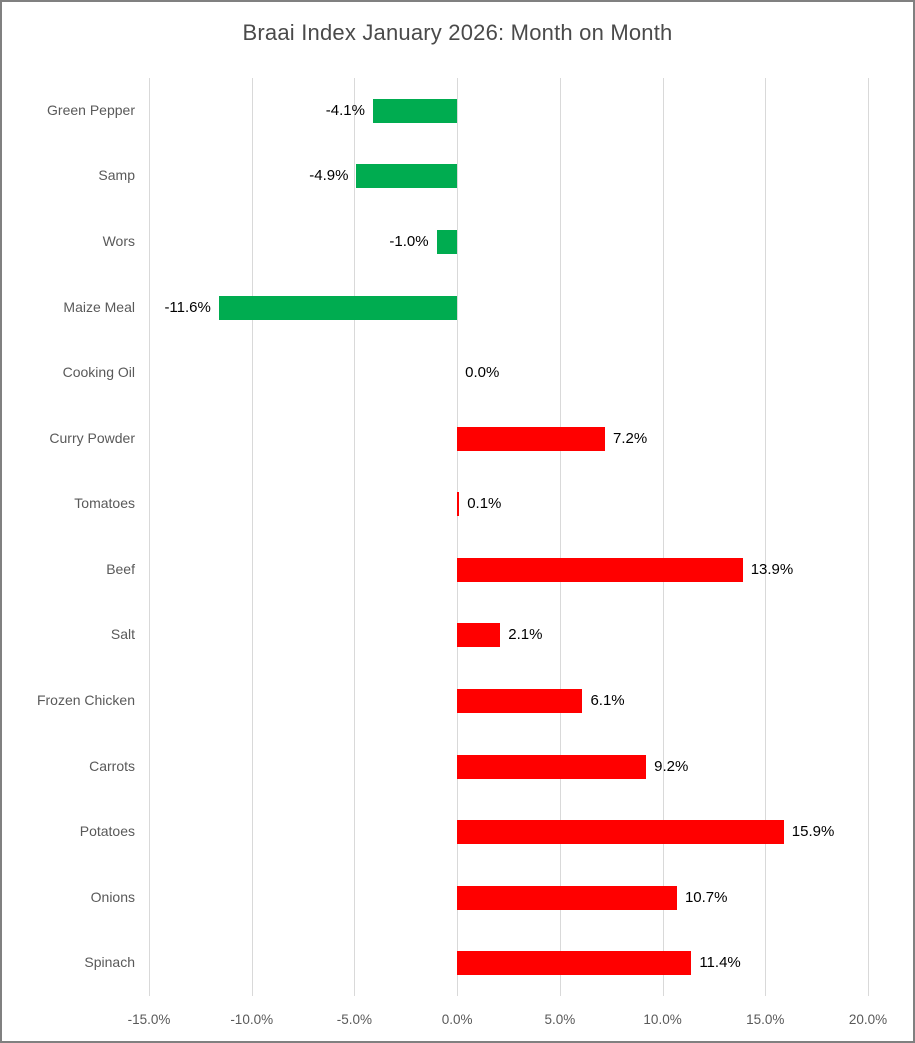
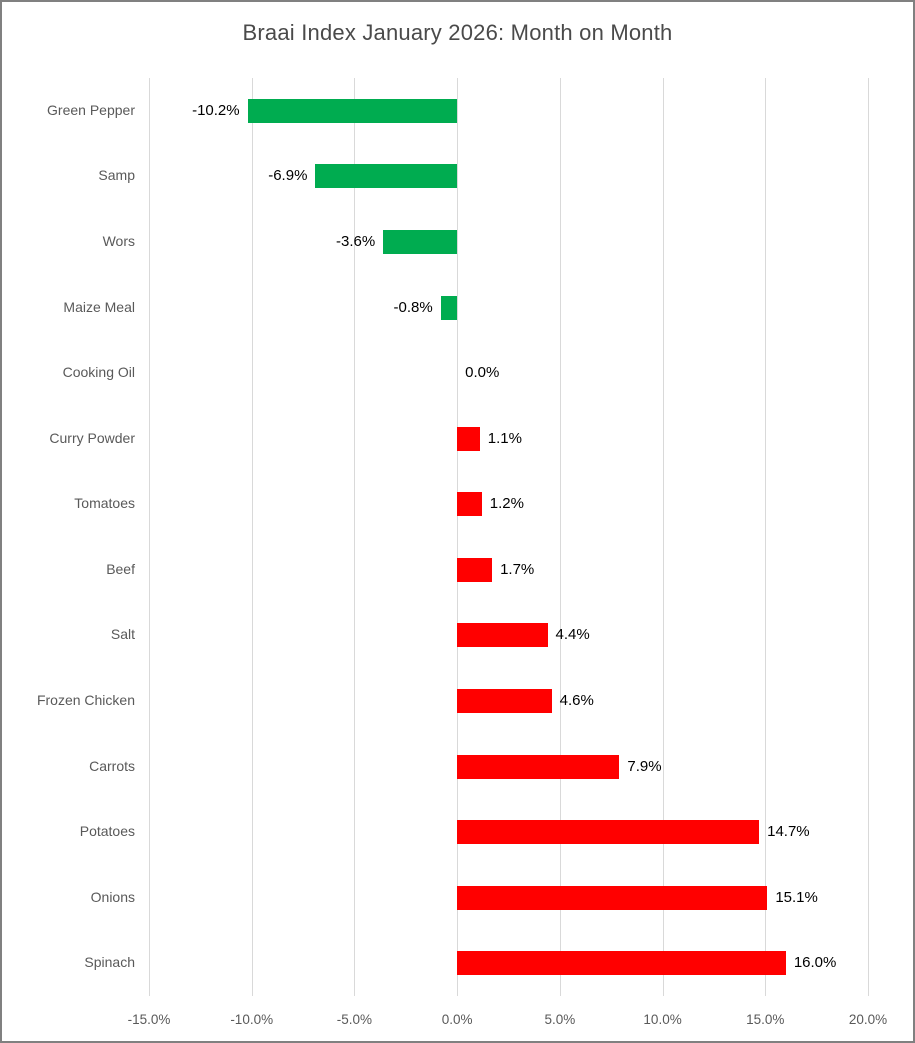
Green Pepper: -4.1% -> -10.2%
Samp: -4.9% -> -6.9%
Wors: -1.0% -> -3.6%
Maize Meal: -11.6% -> -0.8%
Curry Powder: 7.2% -> 1.1%
Tomatoes: 0.1% -> 1.2%
Beef: 13.9% -> 1.7%
Salt: 2.1% -> 4.4%
Frozen Chicken: 6.1% -> 4.6%
Carrots: 9.2% -> 7.9%
Potatoes: 15.9% -> 14.7%
Onions: 10.7% -> 15.1%
Spinach: 11.4% -> 16.0%
